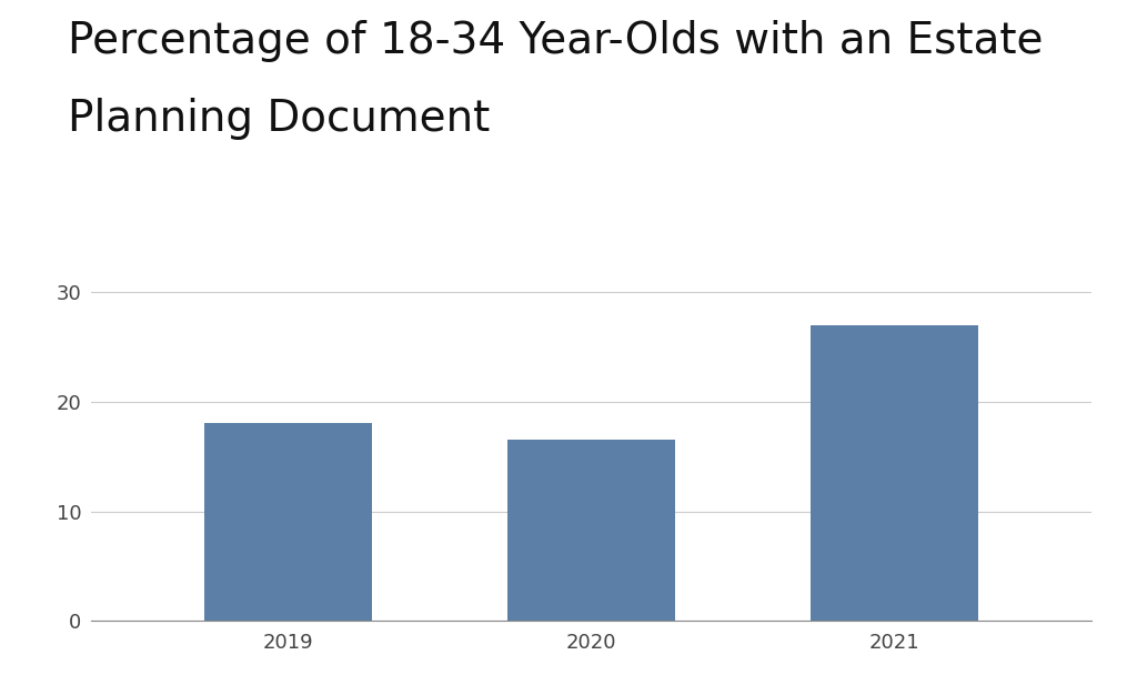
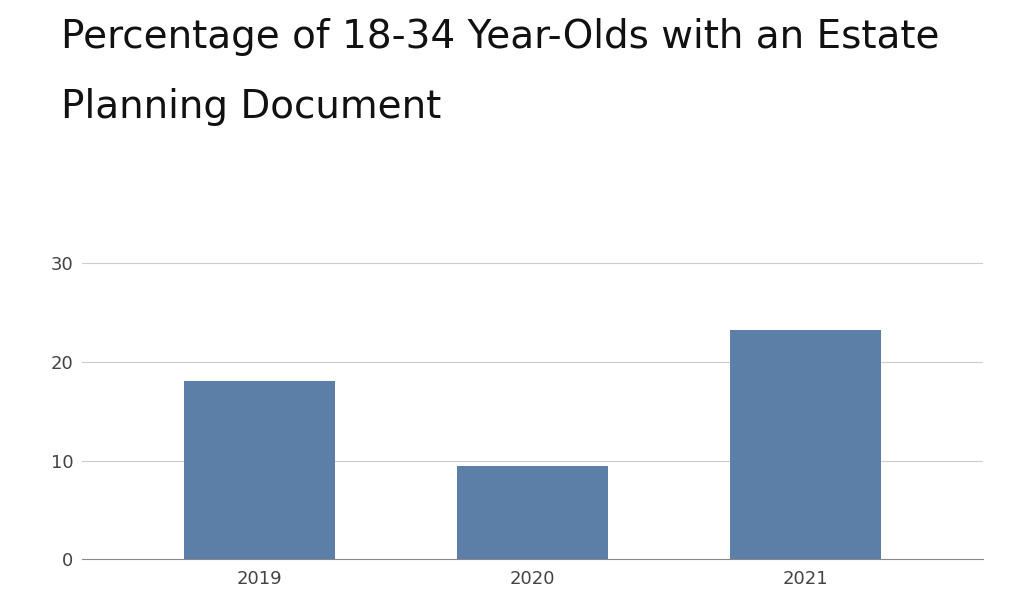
2020: 16.5 -> 9.4
2021: 27.0 -> 23.2
